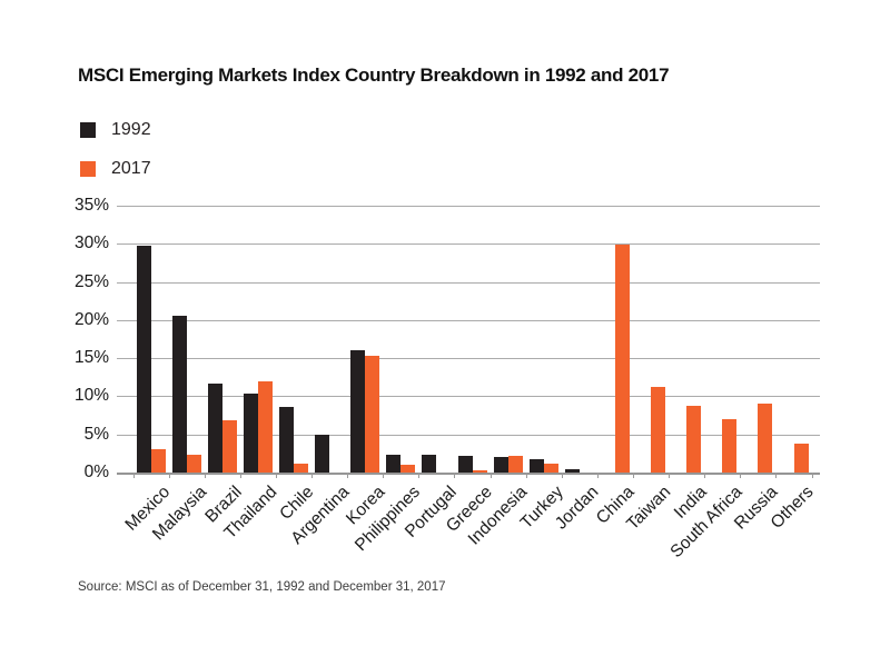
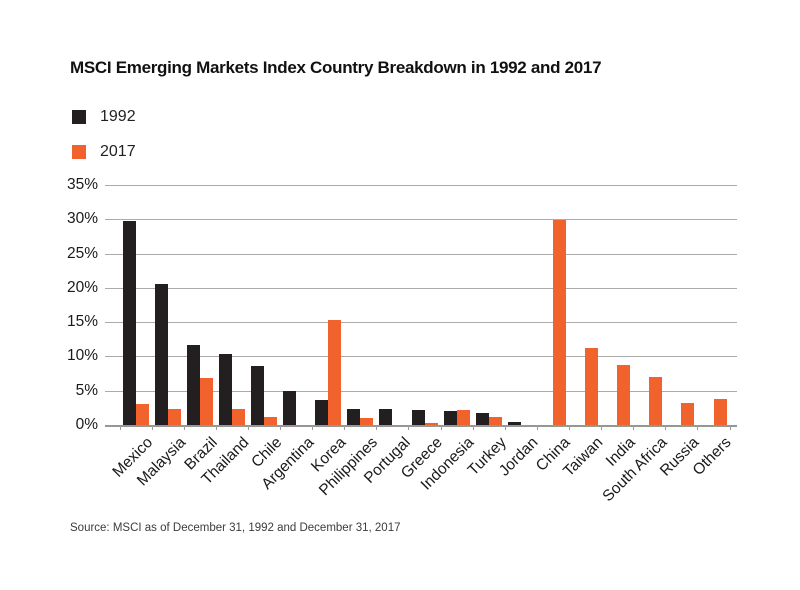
2017/Thailand: 12% -> 2%
1992/Korea: 16% -> 4%
2017/Russia: 9% -> 3%
